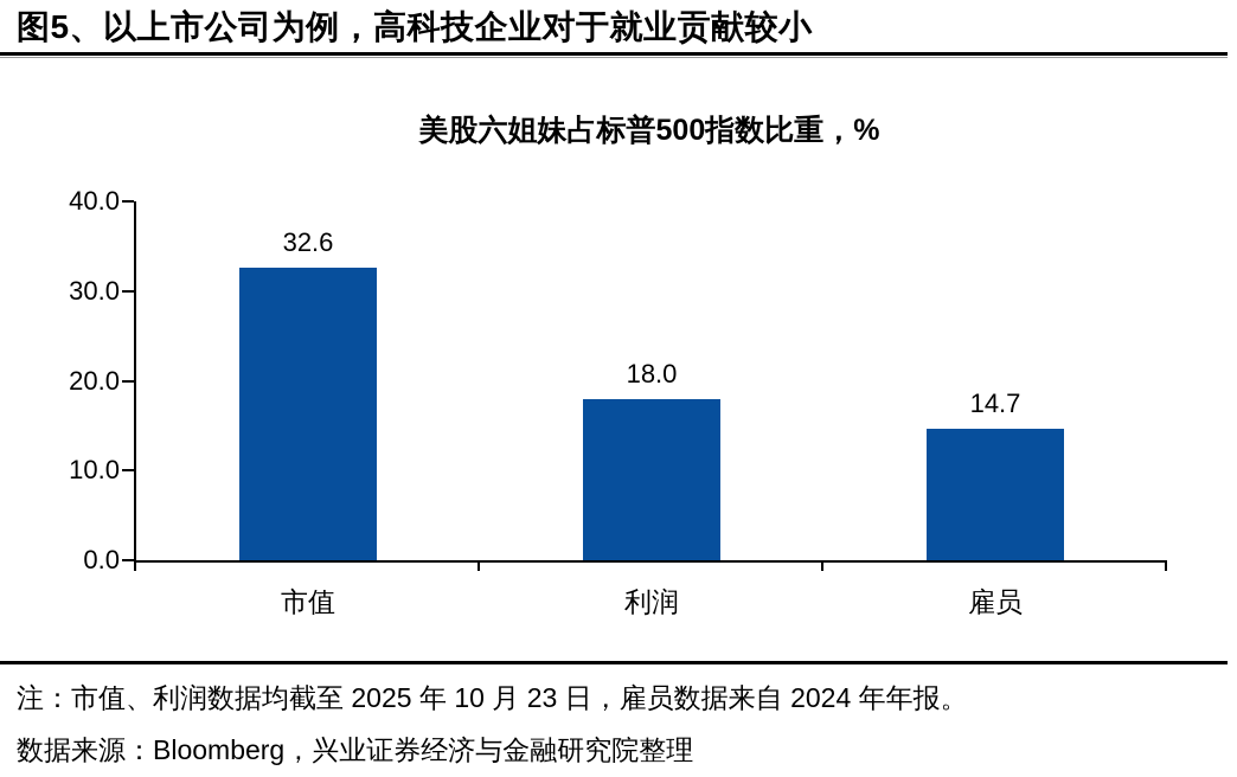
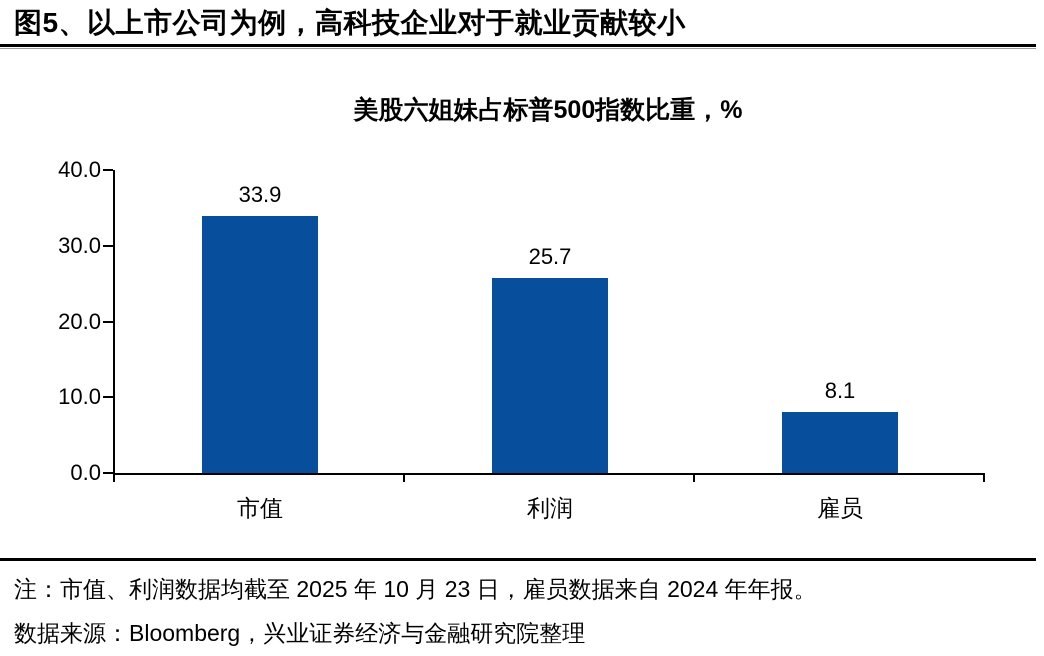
市值: 32.6 -> 33.9
利润: 18.0 -> 25.7
雇员: 14.7 -> 8.1
